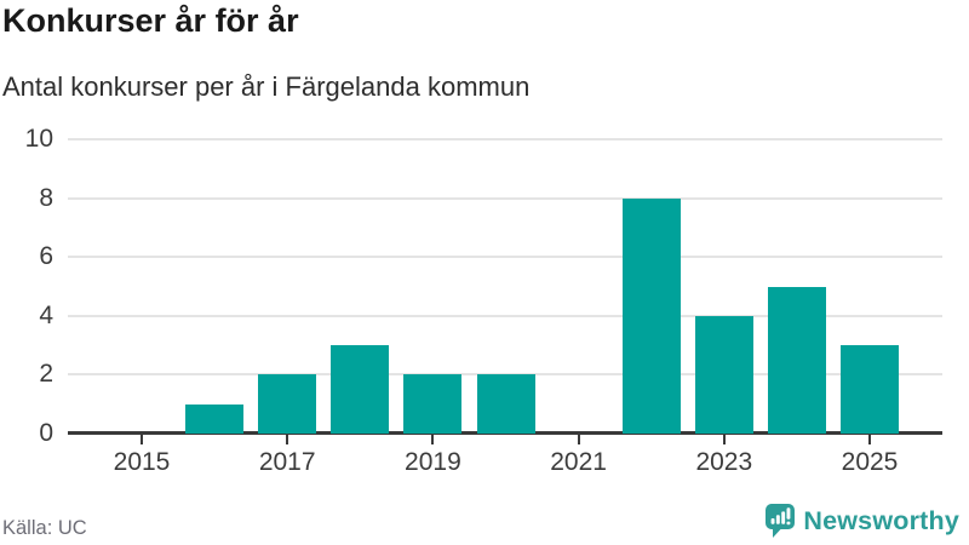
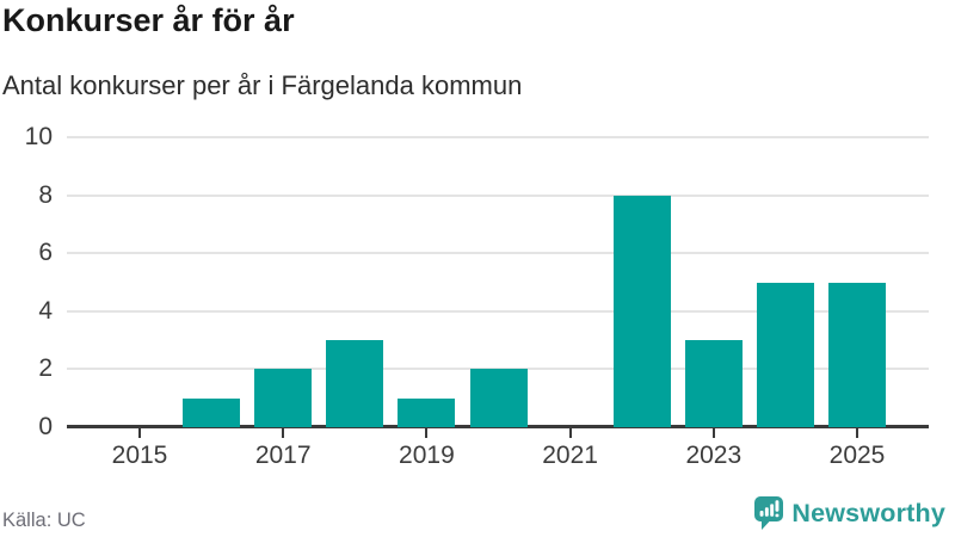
2019: 2 -> 1
2023: 4 -> 3
2025: 3 -> 5
